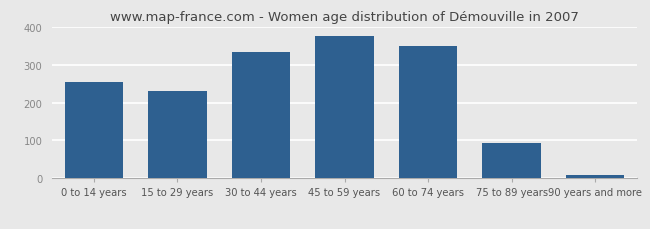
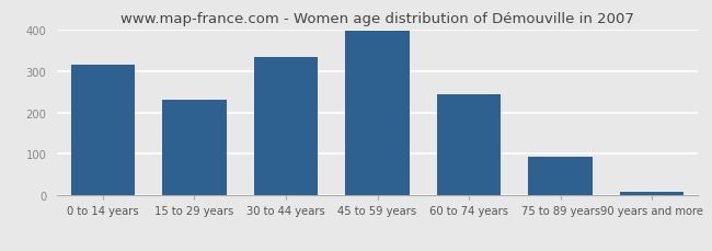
0 to 14 years: 255 -> 315
45 to 59 years: 375 -> 395
60 to 74 years: 350 -> 244
